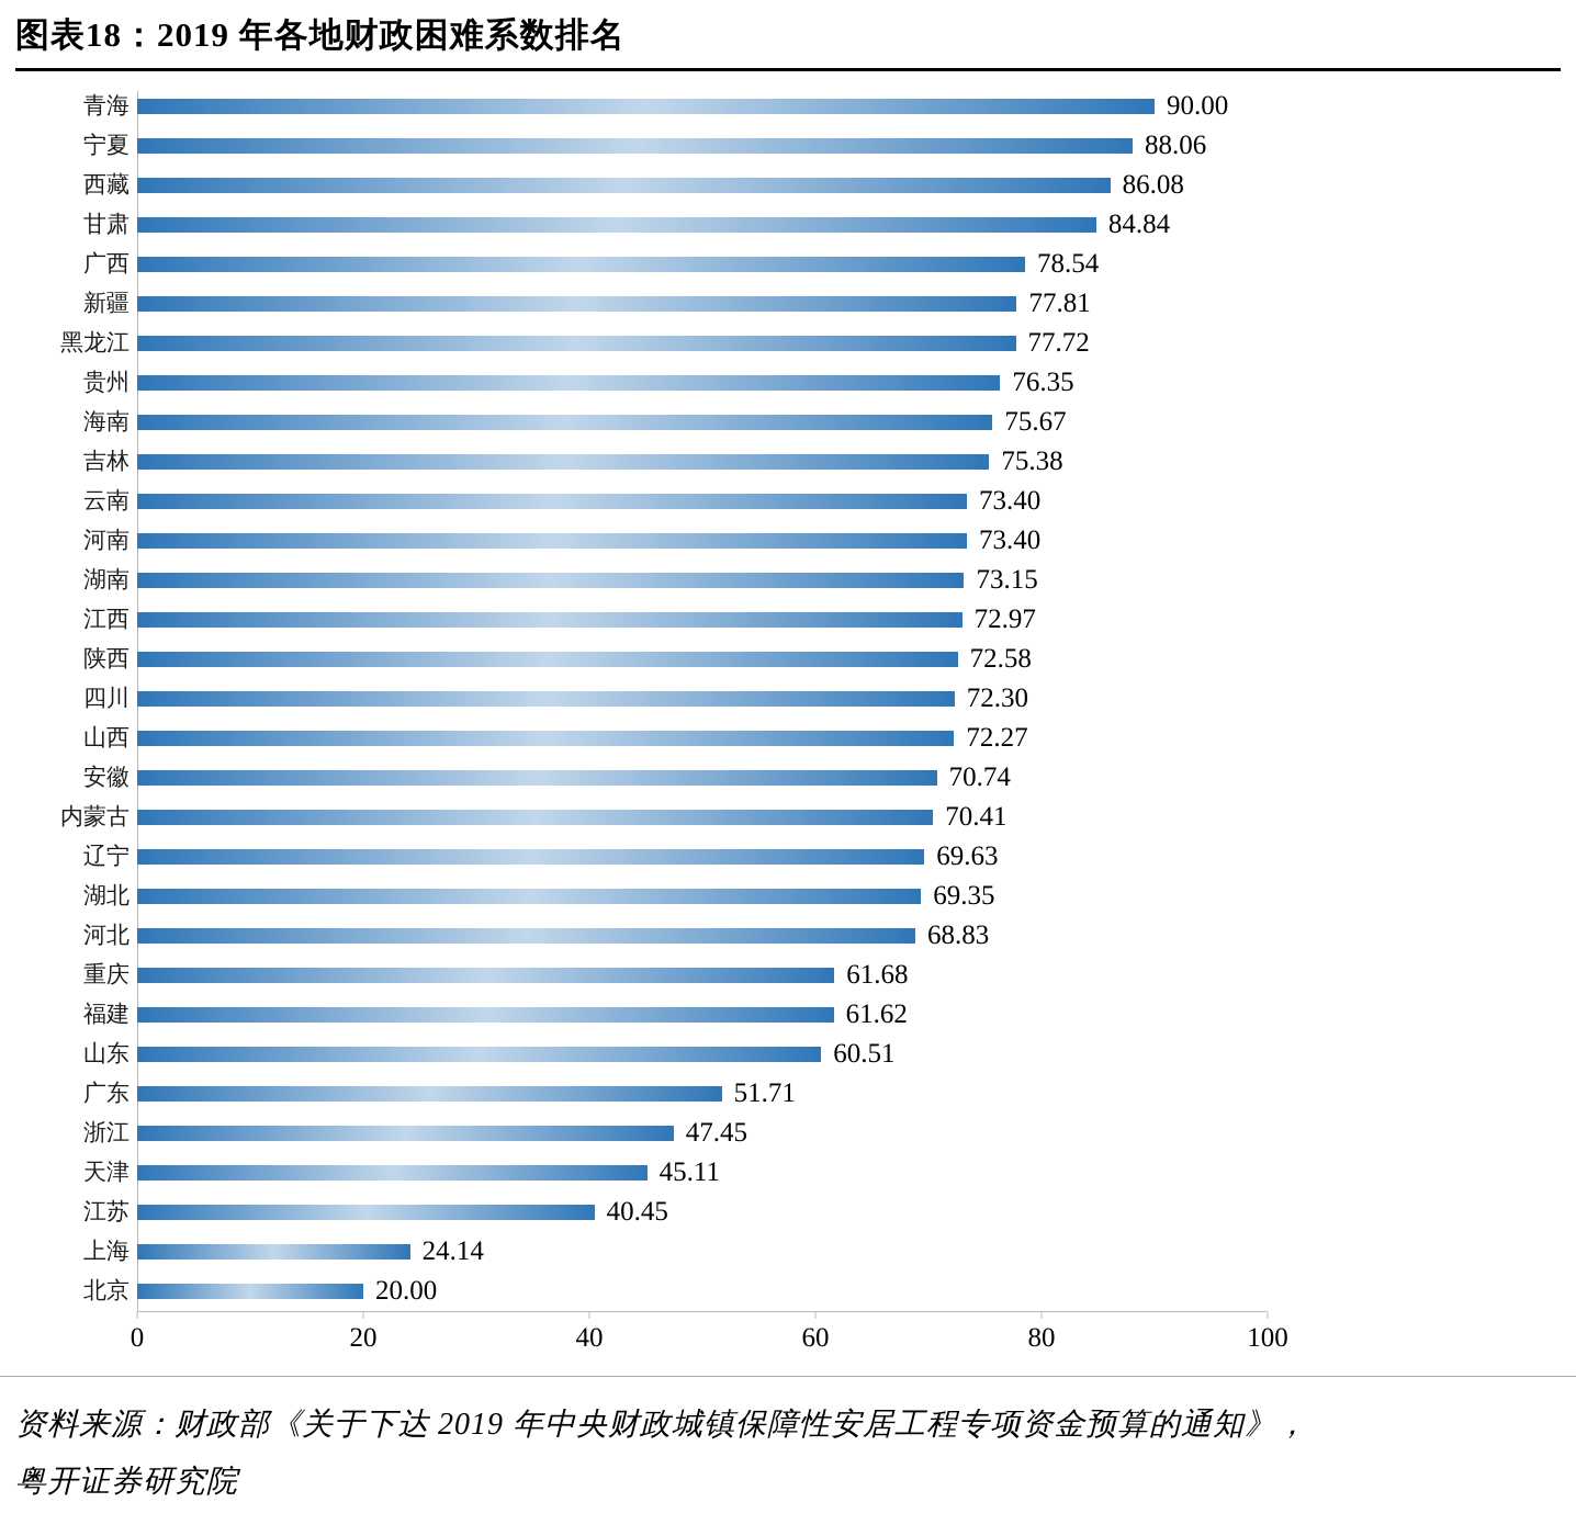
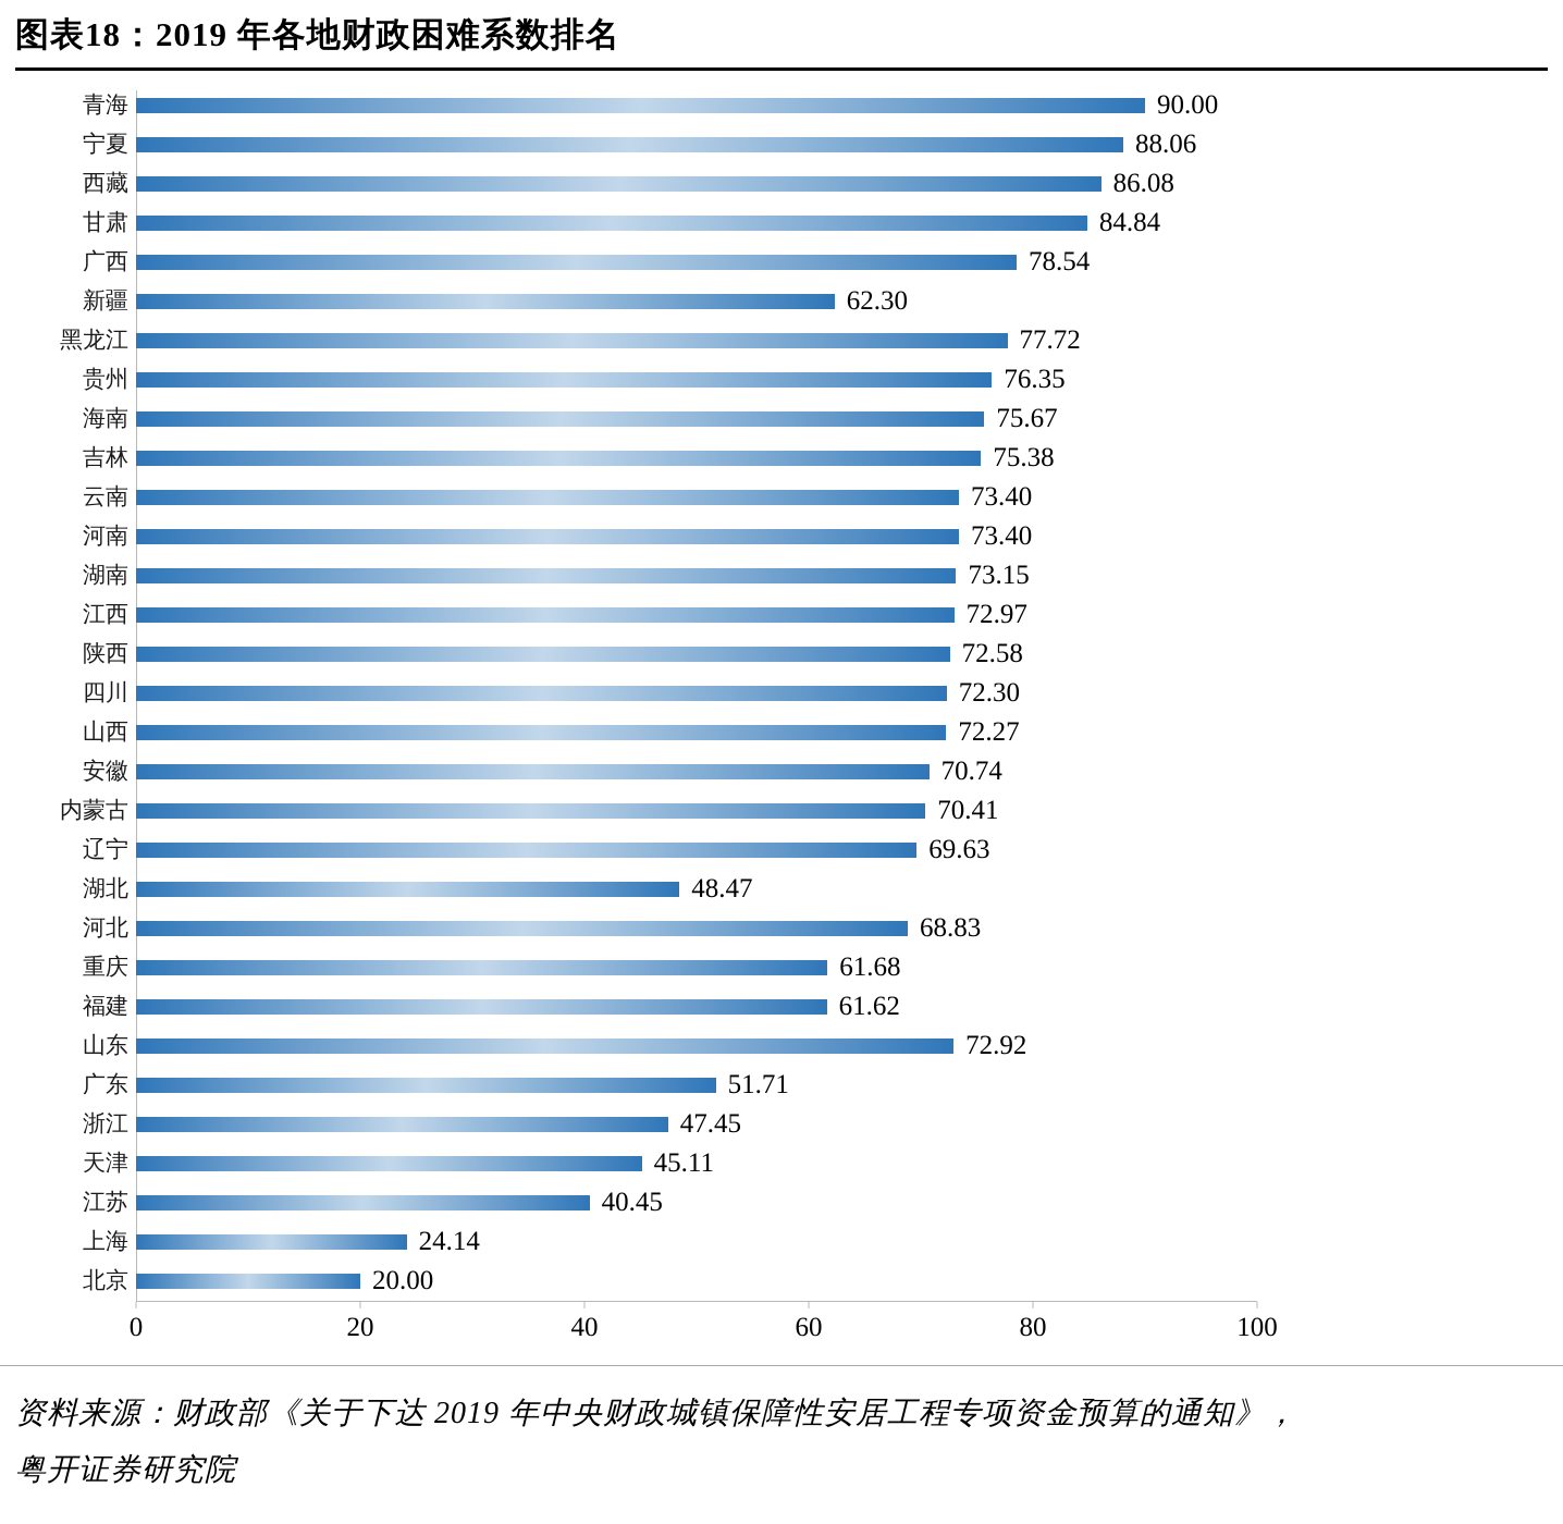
新疆: 77.81 -> 62.30
湖北: 69.35 -> 48.47
山东: 60.51 -> 72.92
